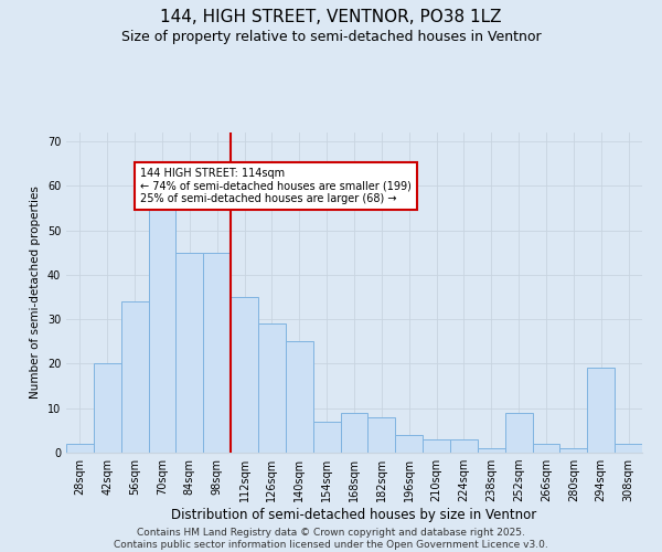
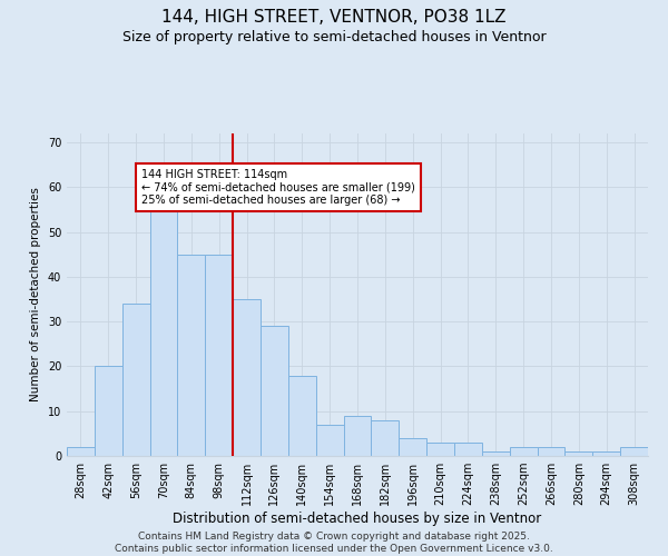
140sqm: 25 -> 18
252sqm: 9 -> 2
294sqm: 19 -> 1
